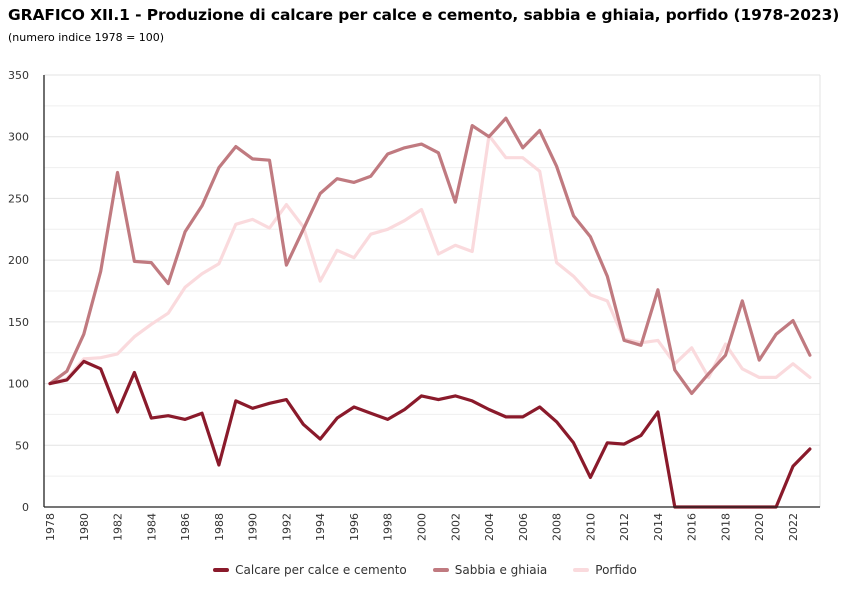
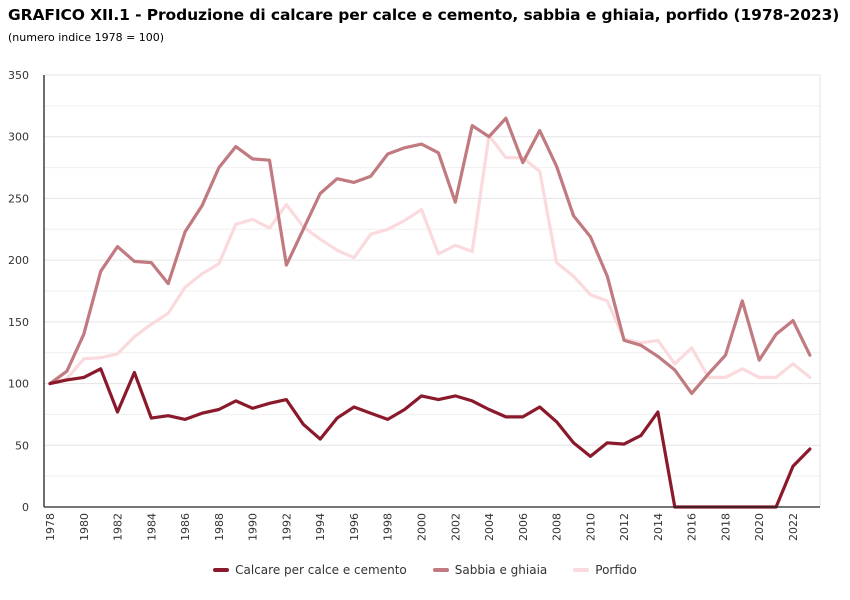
Calcare per calce e cemento/1980: 118 -> 105
Sabbia e ghiaia/1982: 271 -> 211
Calcare per calce e cemento/1988: 34 -> 79
Porfido/1994: 183 -> 217
Sabbia e ghiaia/2006: 291 -> 279
Calcare per calce e cemento/2010: 24 -> 41
Sabbia e ghiaia/2014: 176 -> 122
Porfido/2018: 132 -> 105
